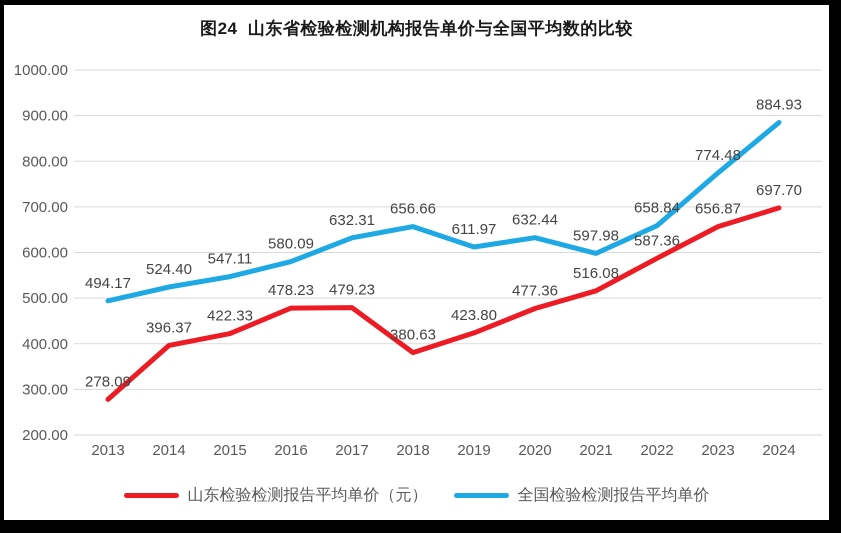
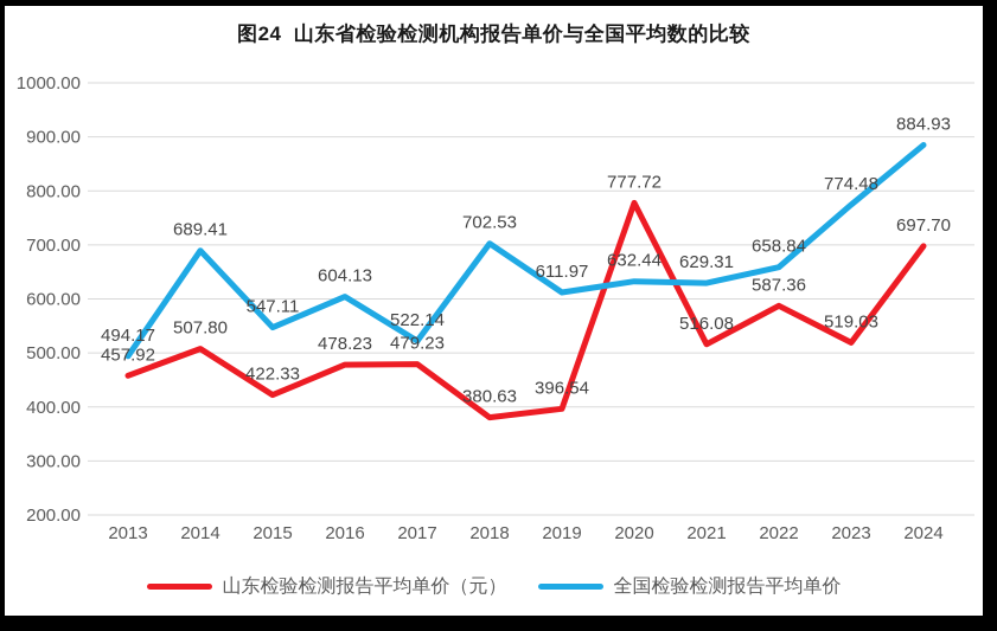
山东检验检测报告平均单价（元）/2013: 278.09 -> 457.92
山东检验检测报告平均单价（元）/2014: 396.37 -> 507.80
全国检验检测报告平均单价/2014: 524.40 -> 689.41
全国检验检测报告平均单价/2016: 580.09 -> 604.13
全国检验检测报告平均单价/2017: 632.31 -> 522.14
全国检验检测报告平均单价/2018: 656.66 -> 702.53
山东检验检测报告平均单价（元）/2019: 423.80 -> 396.54
山东检验检测报告平均单价（元）/2020: 477.36 -> 777.72
全国检验检测报告平均单价/2021: 597.98 -> 629.31
山东检验检测报告平均单价（元）/2023: 656.87 -> 519.03
